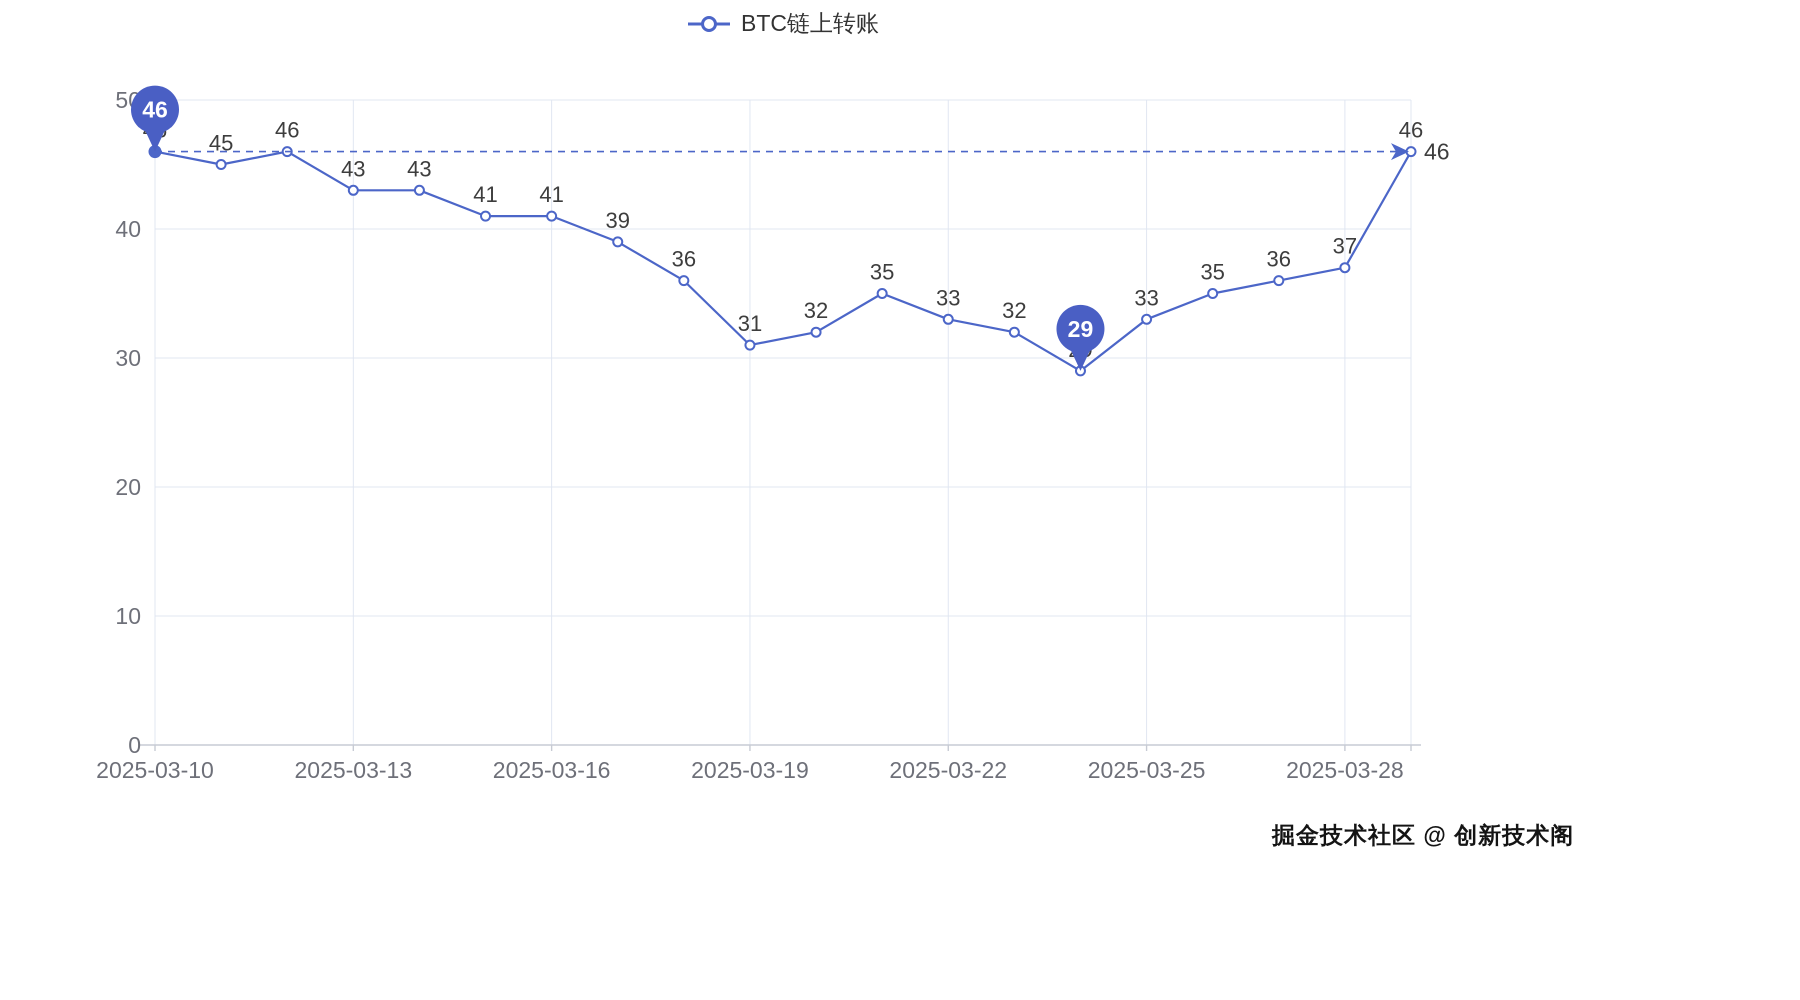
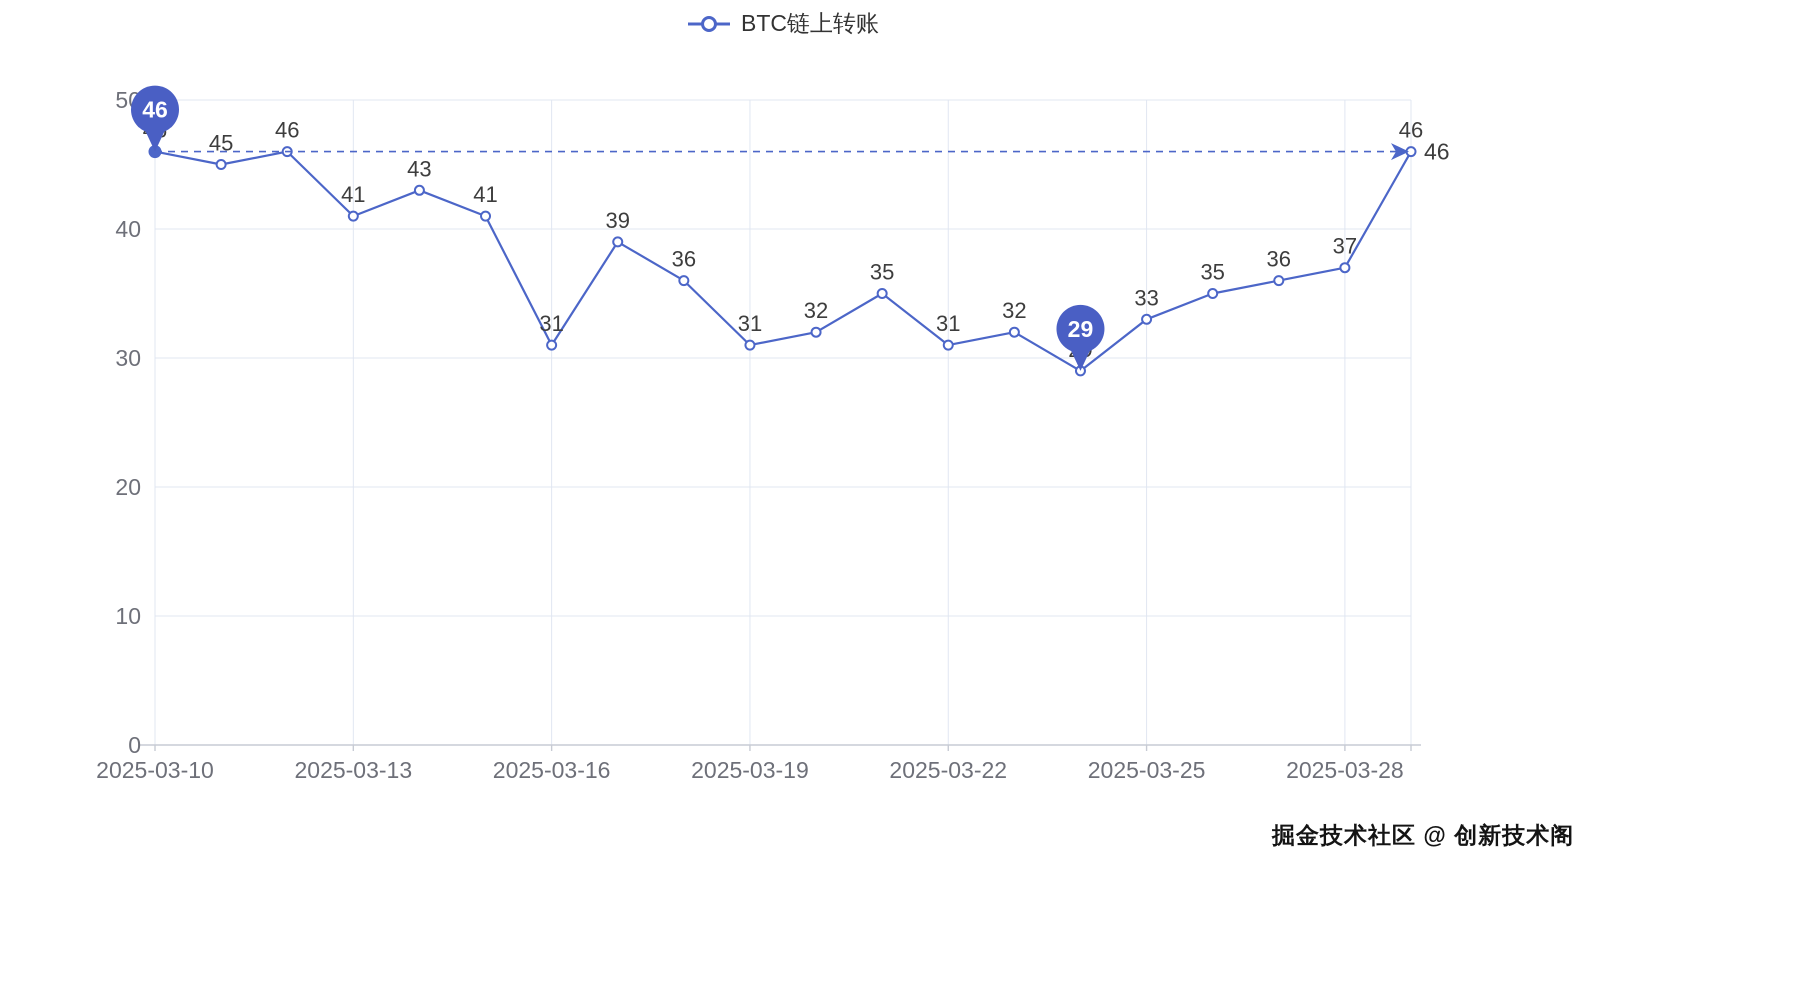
2025-03-13: 43 -> 41
2025-03-16: 41 -> 31
2025-03-22: 33 -> 31
